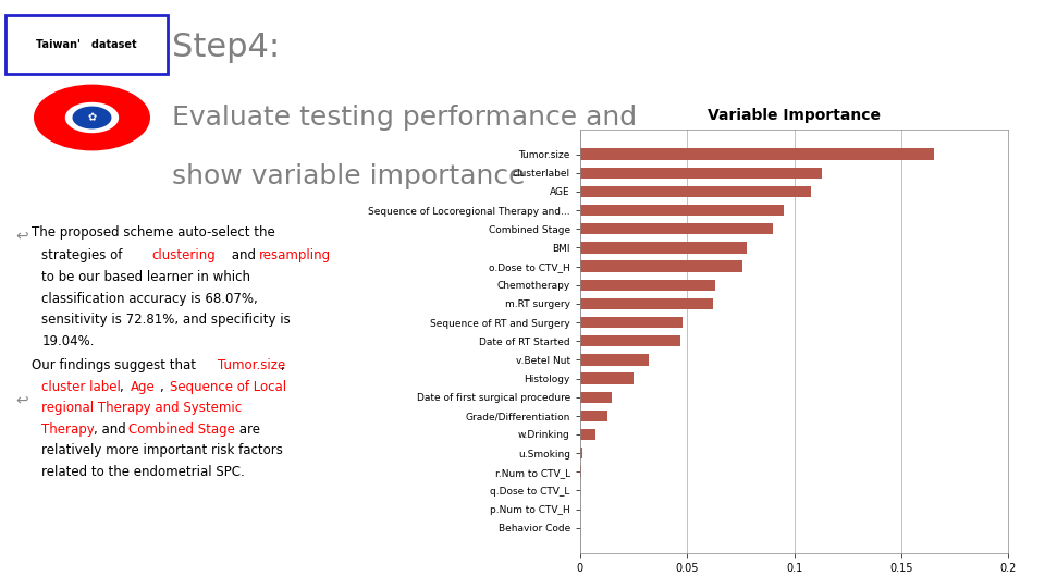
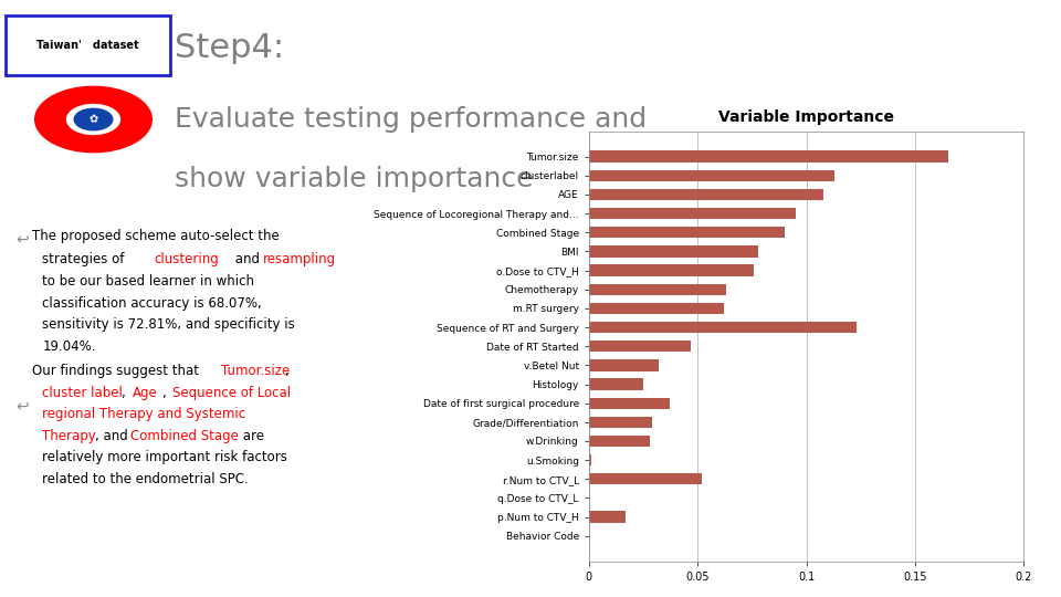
Sequence of RT and Surgery: 0.048 -> 0.123
Date of first surgical procedure: 0.015 -> 0.037
Grade/Differentiation: 0.013 -> 0.029
w.Drinking: 0.007 -> 0.028
r.Num to CTV_L: 0.001 -> 0.052
p.Num to CTV_H: 0.000 -> 0.017
